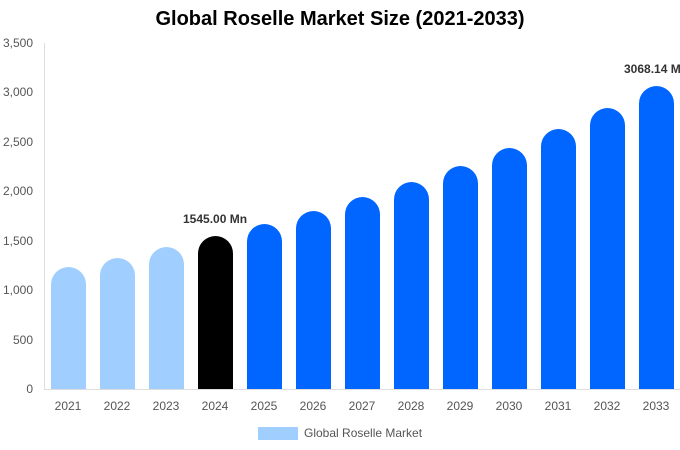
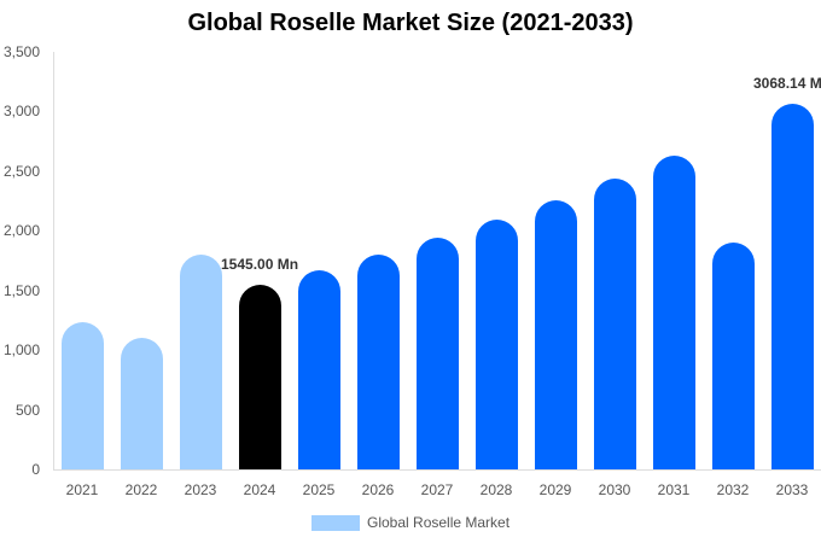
2022: 1300 -> 1100
2023: 1400 -> 1800
2032: 2800 -> 1900
